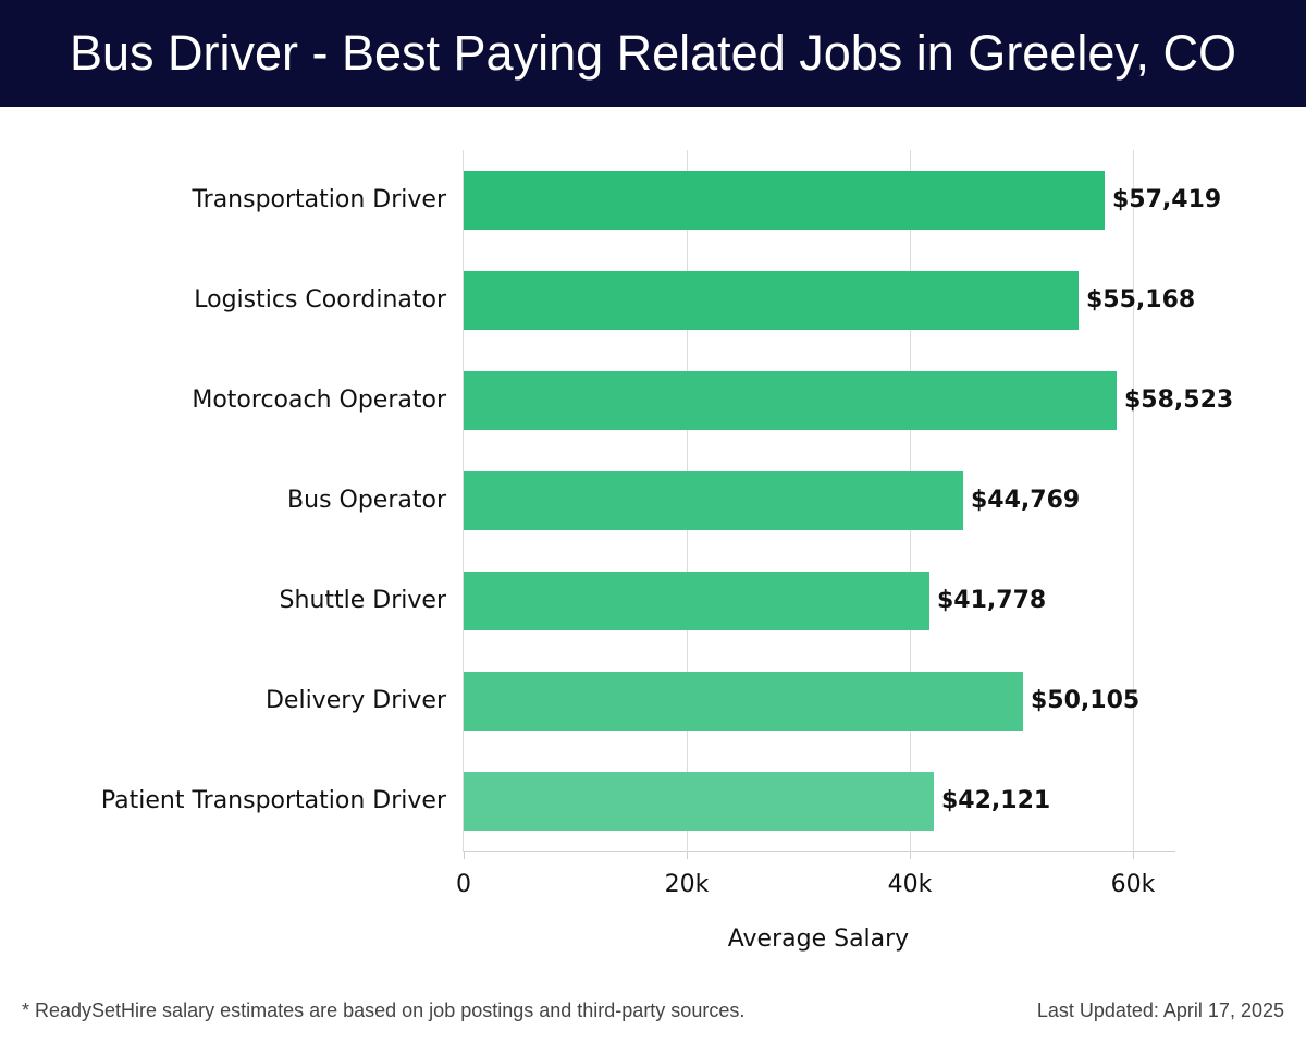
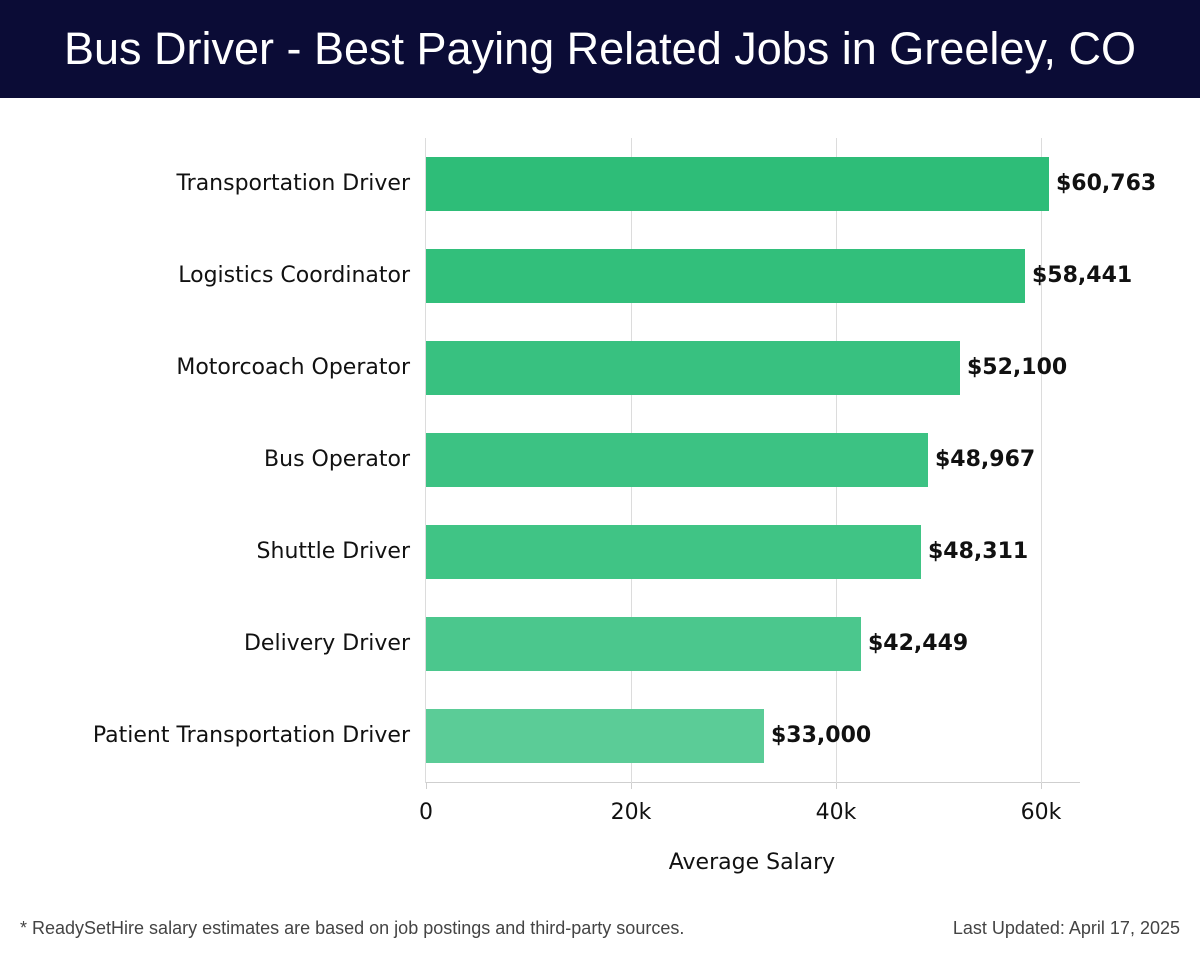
Transportation Driver: $57,419 -> $60,763
Logistics Coordinator: $55,168 -> $58,441
Motorcoach Operator: $58,523 -> $52,100
Bus Operator: $44,769 -> $48,967
Shuttle Driver: $41,778 -> $48,311
Delivery Driver: $50,105 -> $42,449
Patient Transportation Driver: $42,121 -> $33,000
